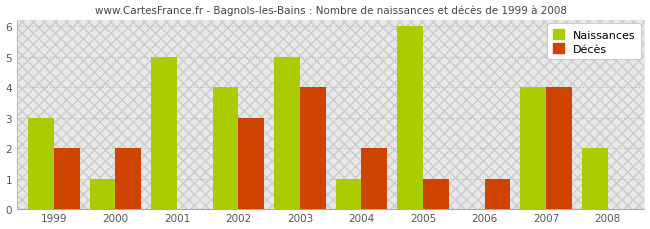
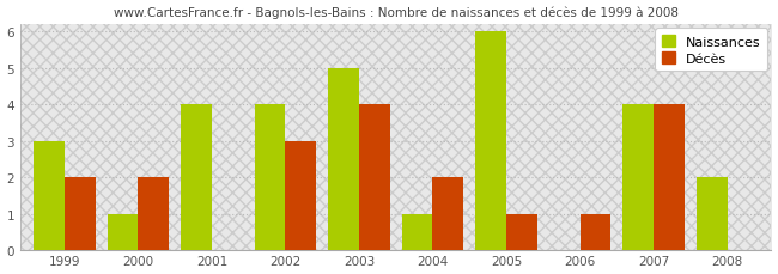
Naissances/2001: 5 -> 4
